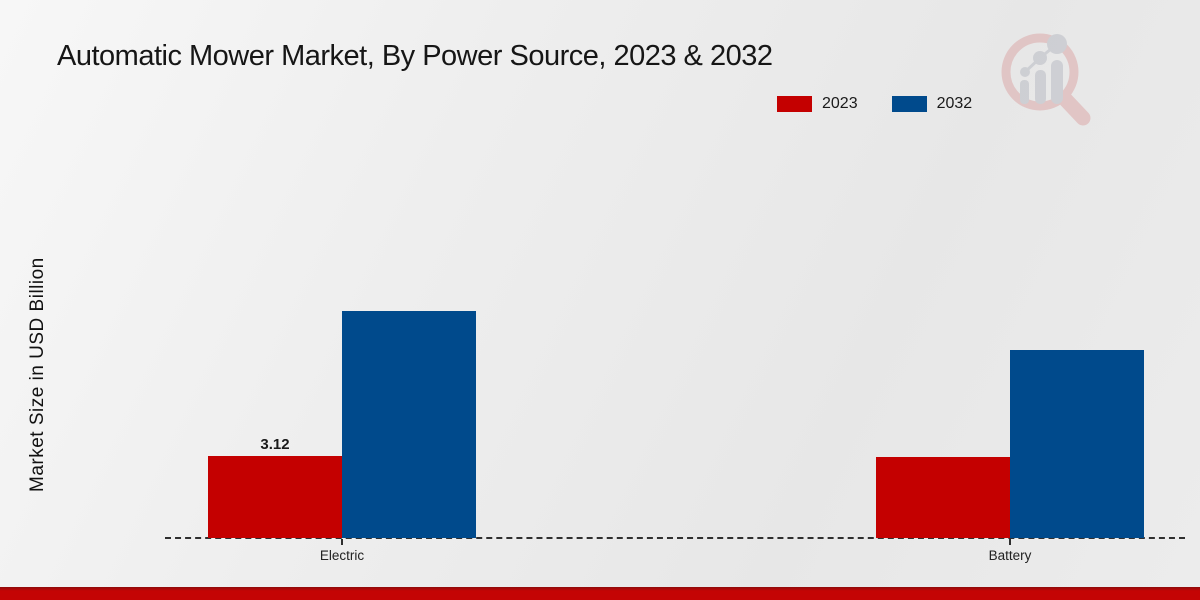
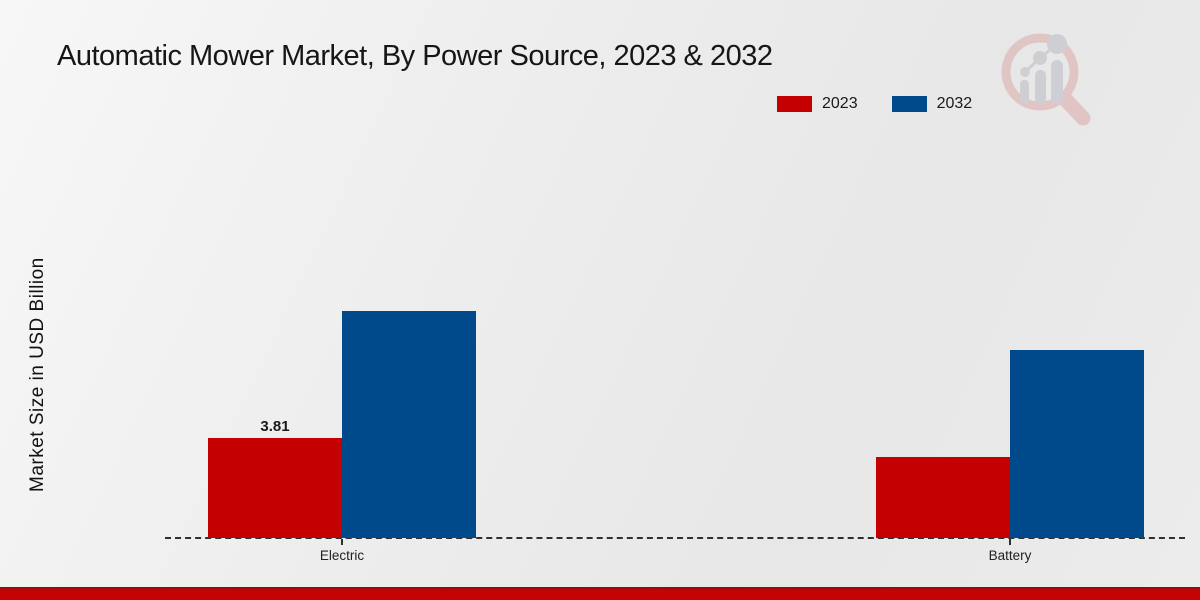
2023/Electric: 3.12 -> 3.81
